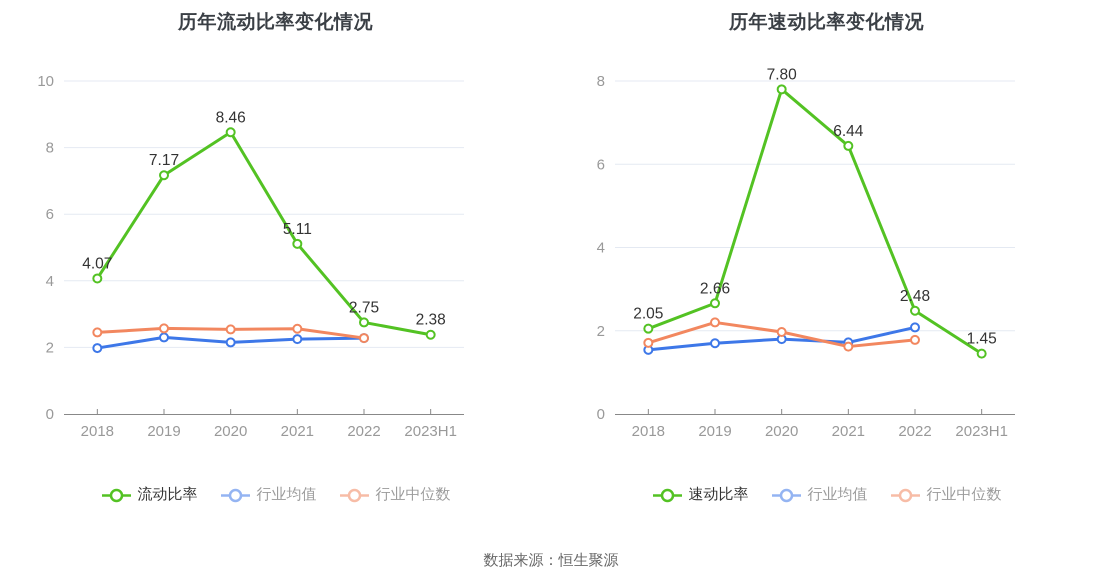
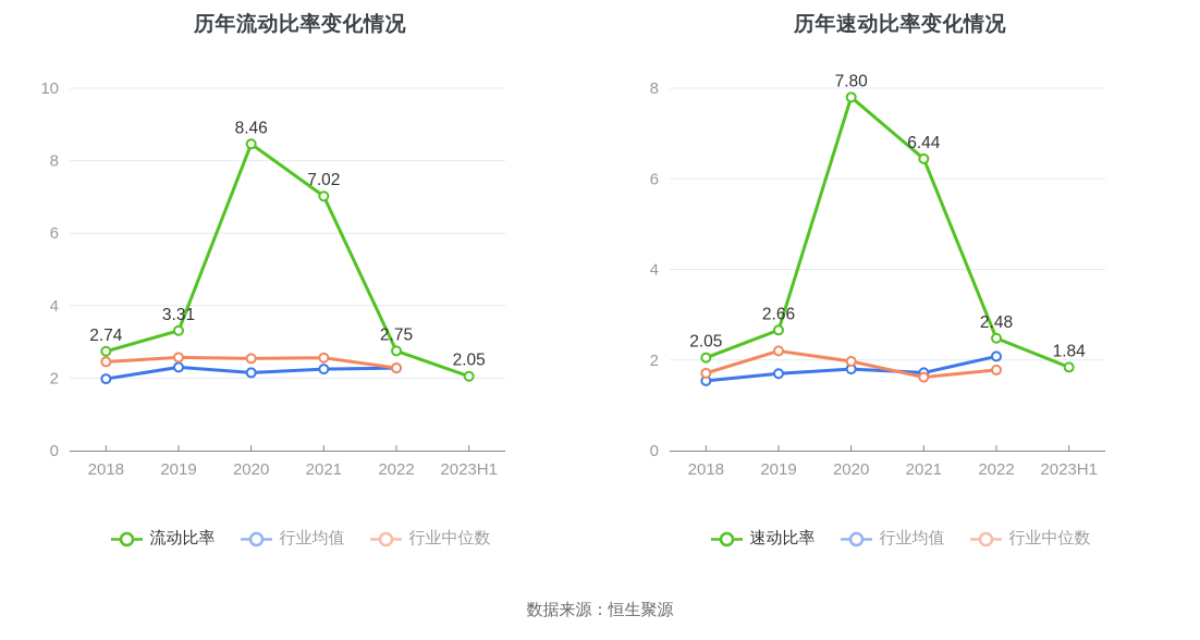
历年流动比率变化情况/流动比率/2018: 4.07 -> 2.74
历年流动比率变化情况/流动比率/2019: 7.17 -> 3.31
历年流动比率变化情况/流动比率/2021: 5.11 -> 7.02
历年流动比率变化情况/流动比率/2023H1: 2.38 -> 2.05
历年速动比率变化情况/速动比率/2023H1: 1.45 -> 1.84
